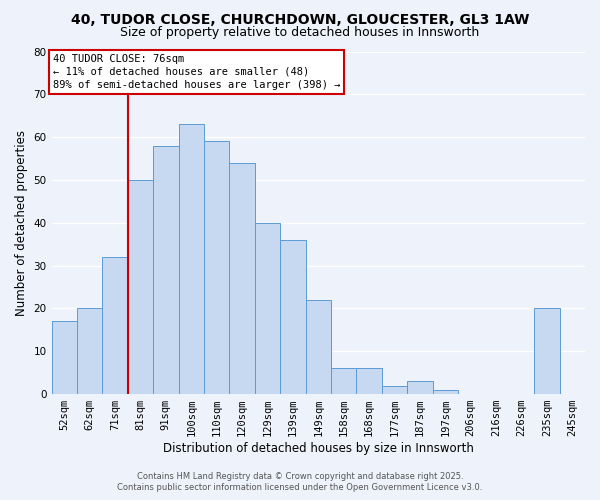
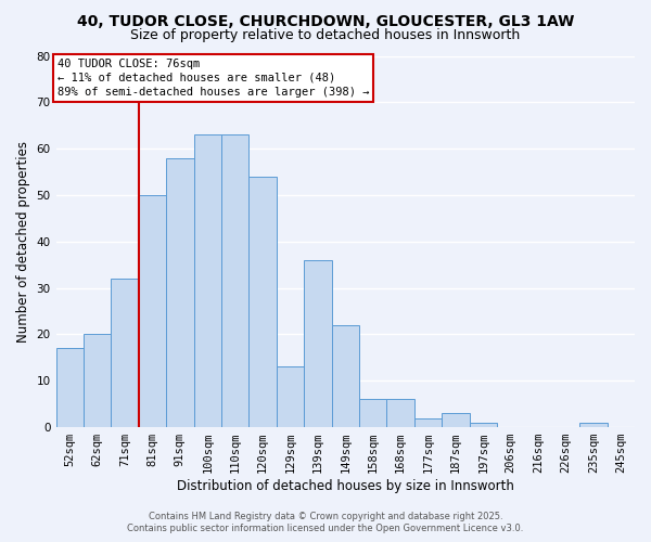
110sqm: 59 -> 63
129sqm: 40 -> 13
235sqm: 20 -> 1
